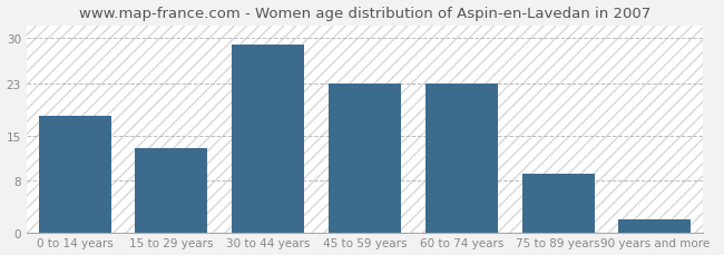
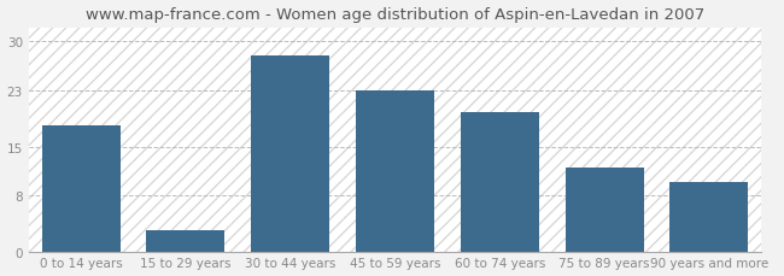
15 to 29 years: 13 -> 3
30 to 44 years: 29 -> 28
60 to 74 years: 23 -> 20
75 to 89 years: 9 -> 12
90 years and more: 2 -> 10
